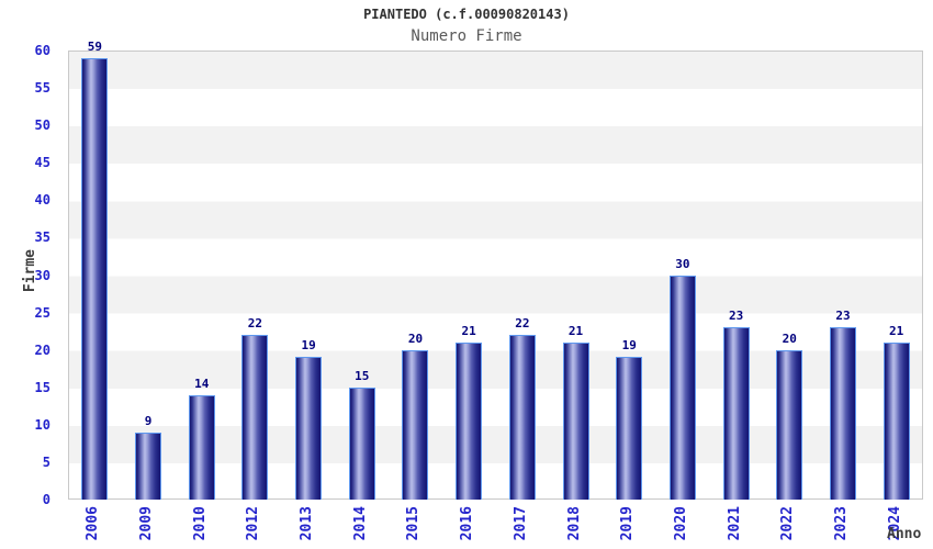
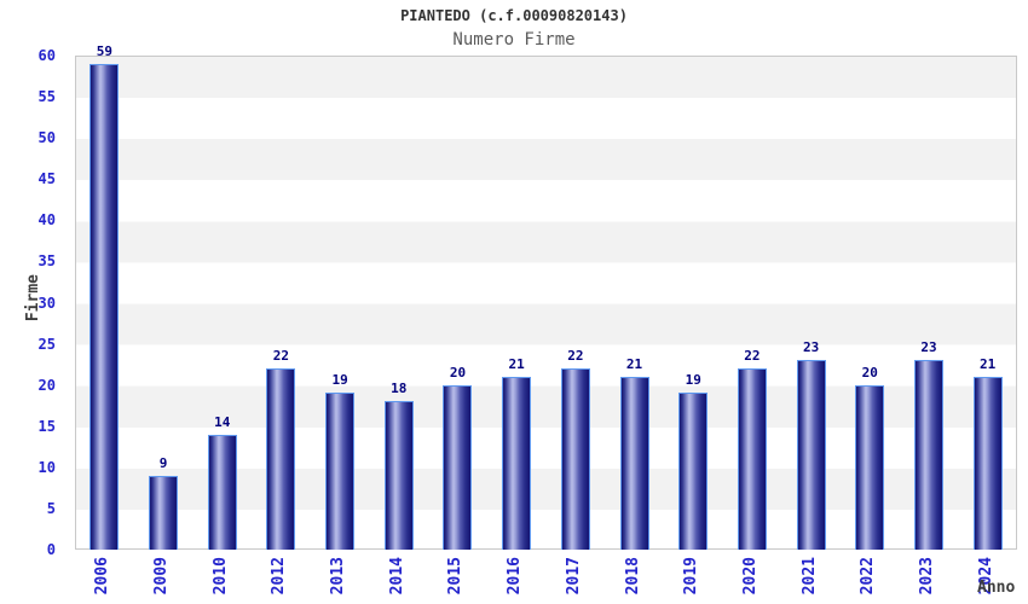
2014: 15 -> 18
2020: 30 -> 22
